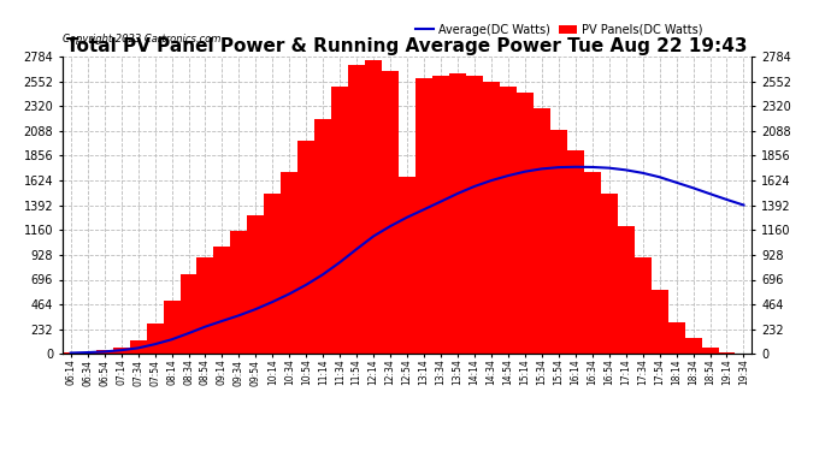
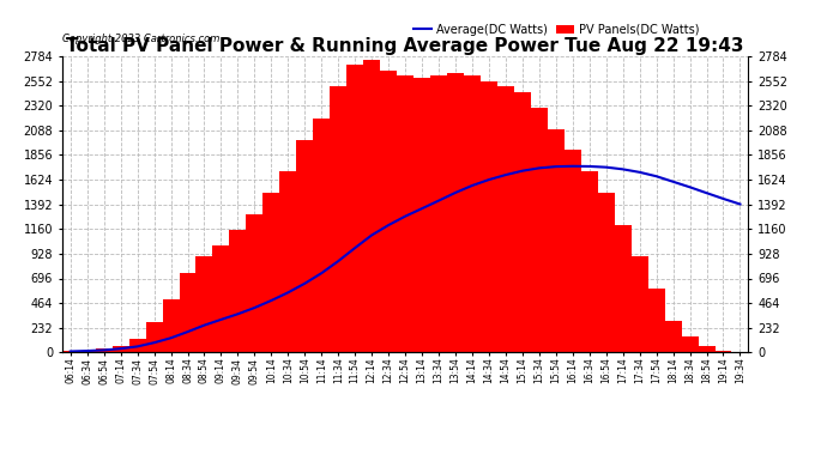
PV Panels(DC Watts)/12:54: 1660 -> 2600
